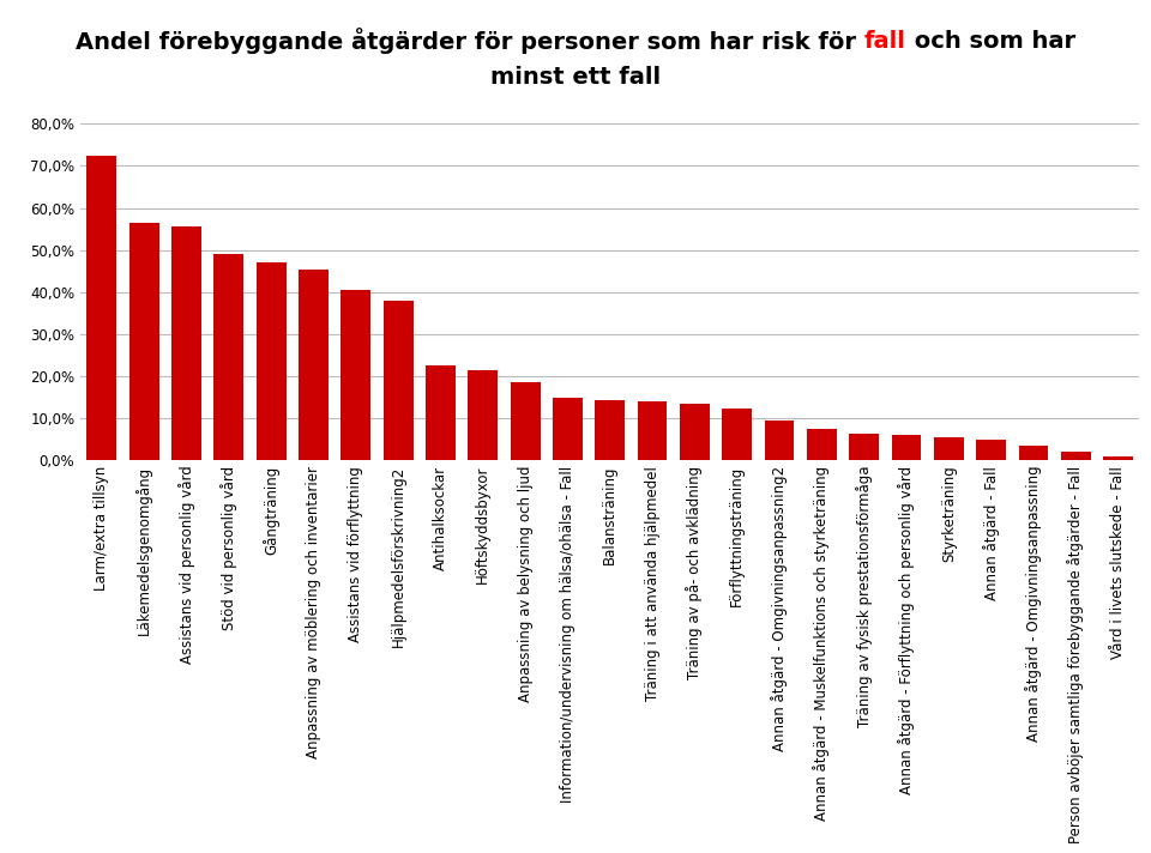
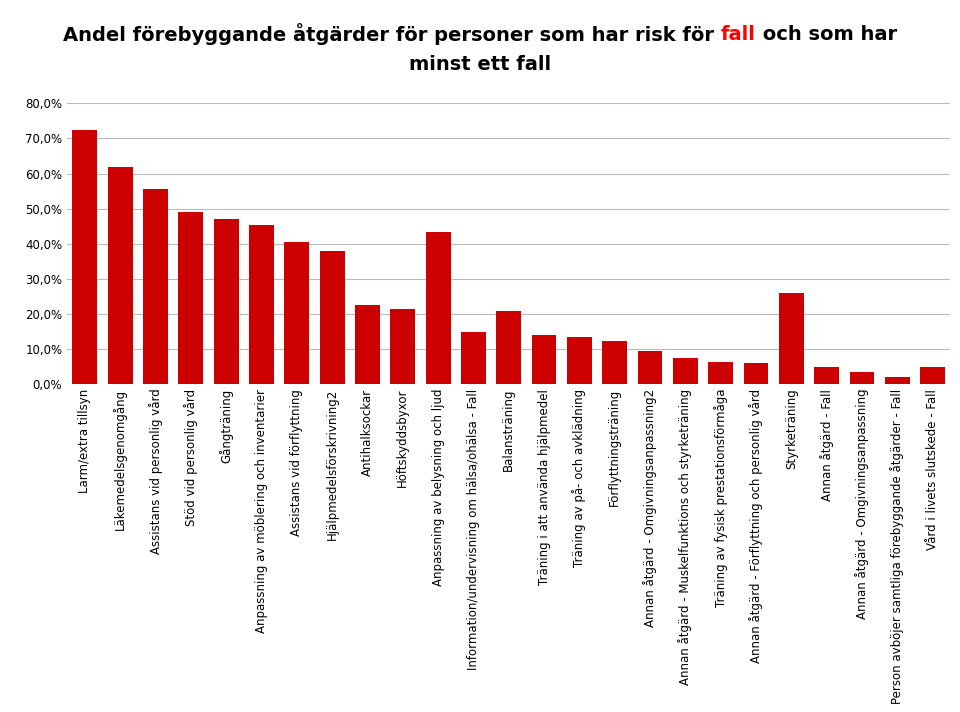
Läkemedelsgenomgång: 56,5% -> 62,0%
Anpassning av belysning och ljud: 18,5% -> 43,5%
Balansträning: 14,5% -> 21,0%
Styrketräning: 5,5% -> 26,0%
Vård i livets slutskede - Fall: 1,0% -> 5,0%
